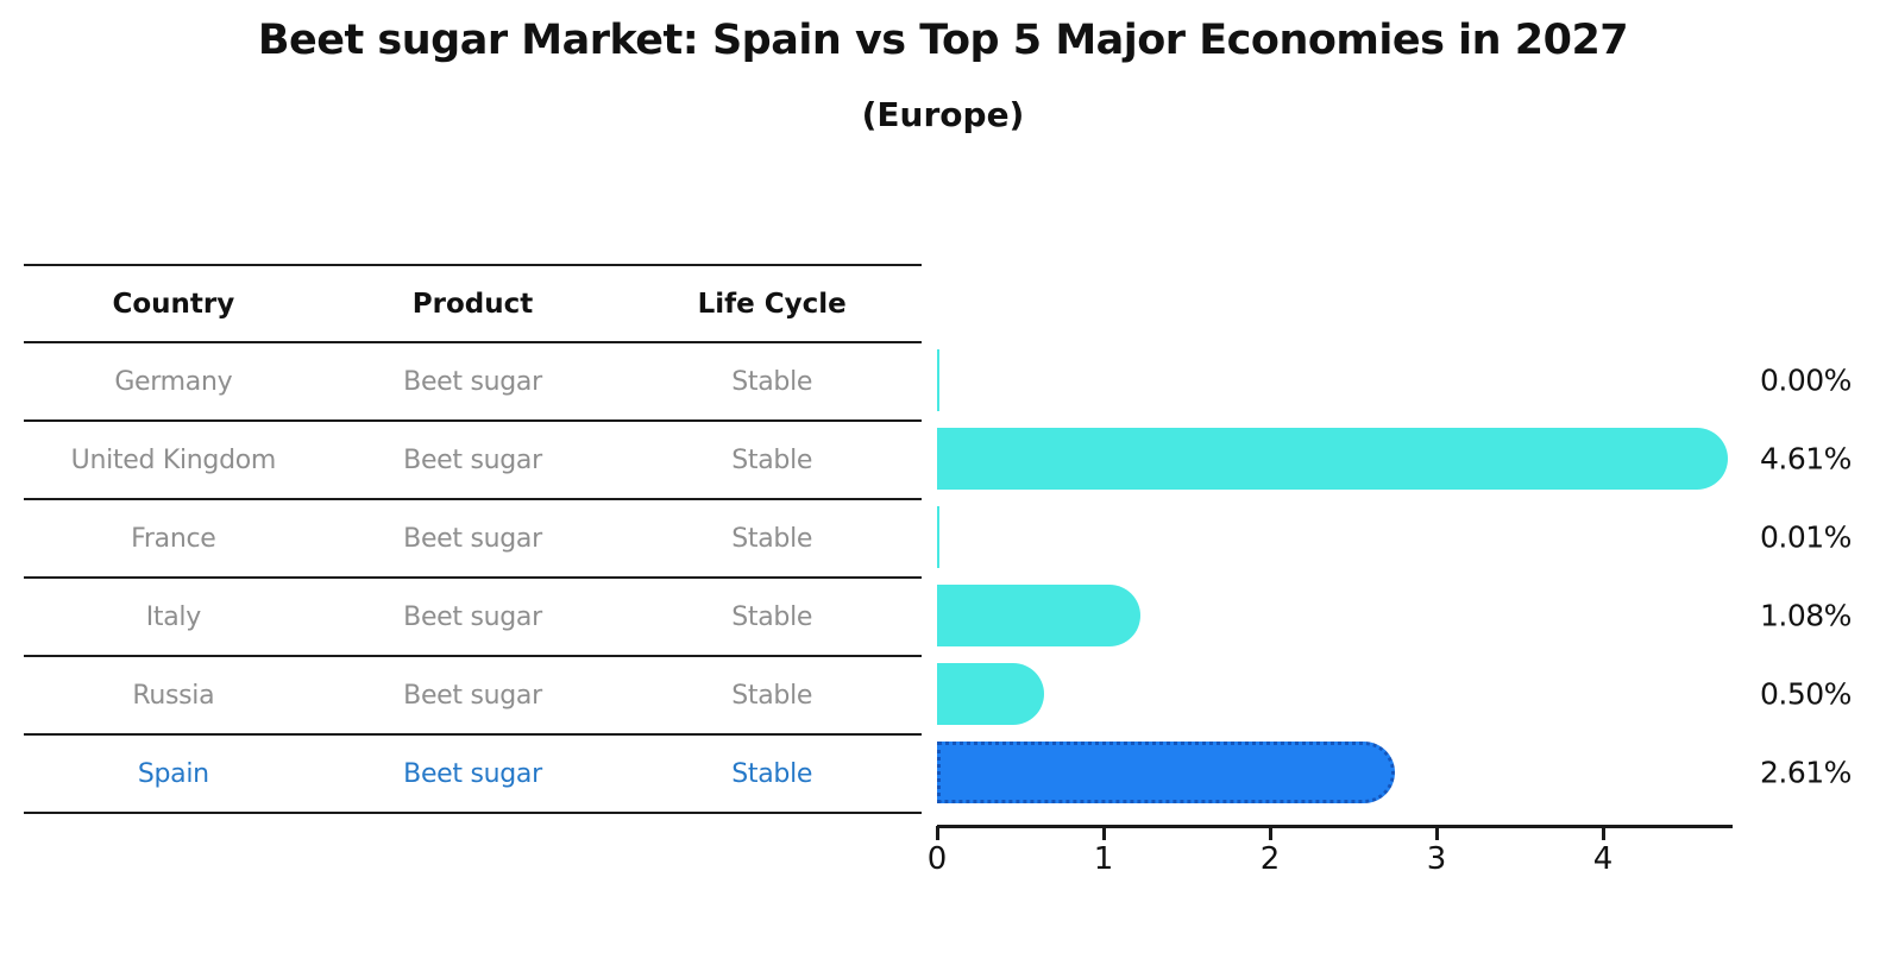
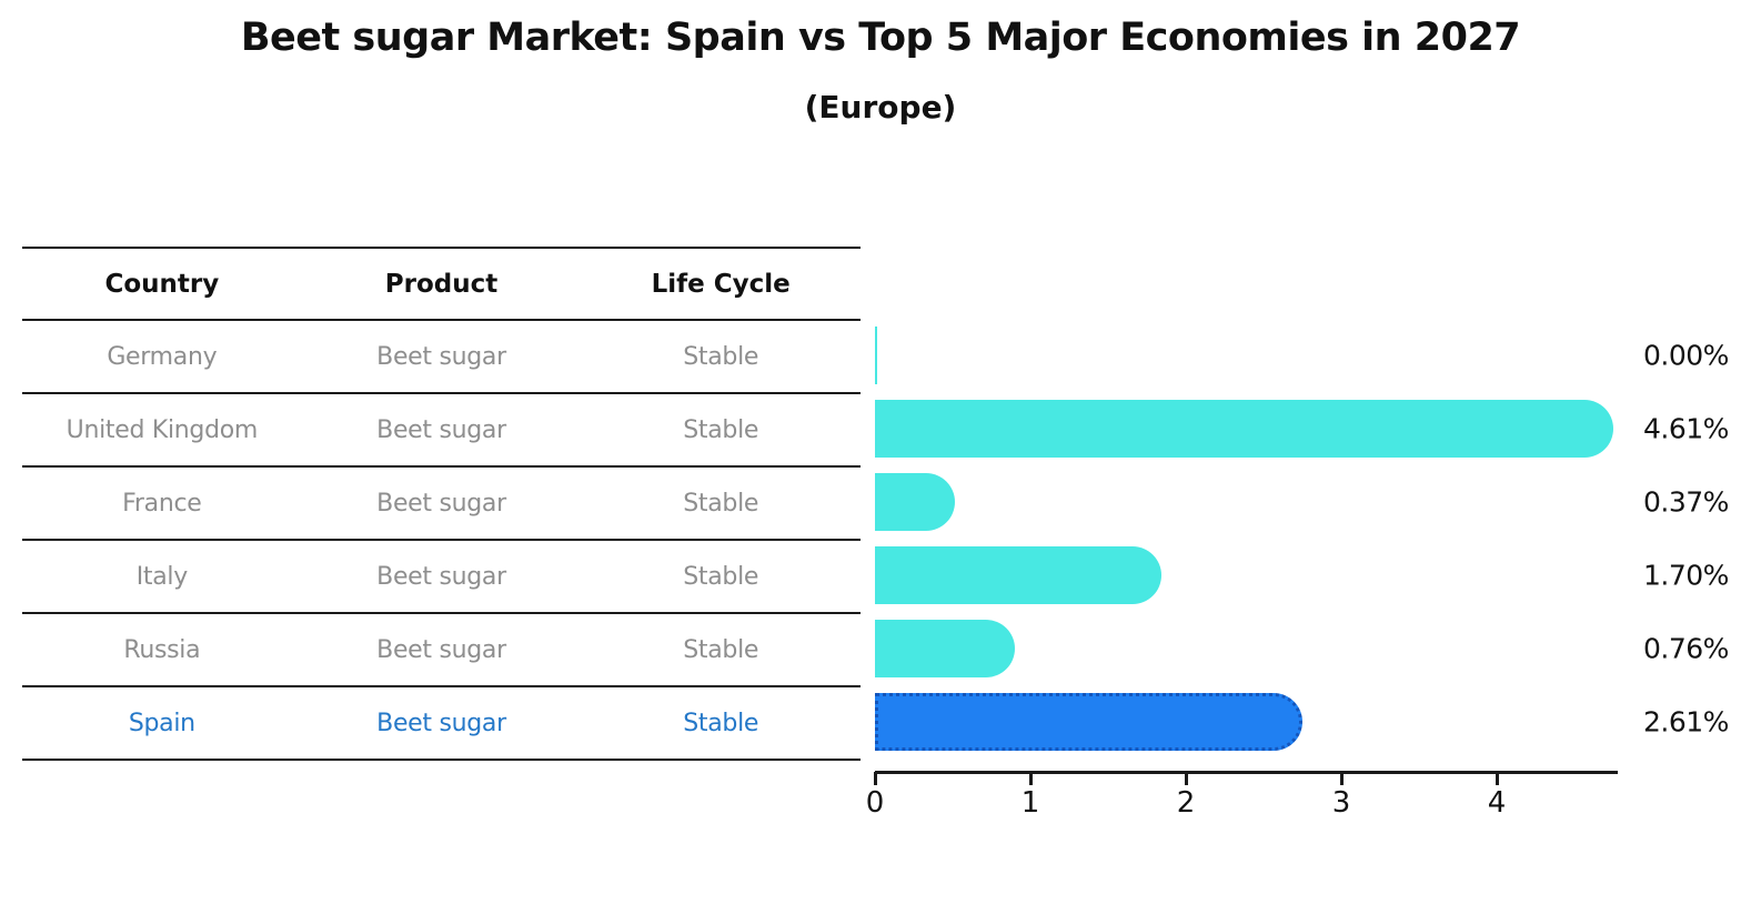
France: 0.01% -> 0.37%
Italy: 1.08% -> 1.70%
Russia: 0.50% -> 0.76%
